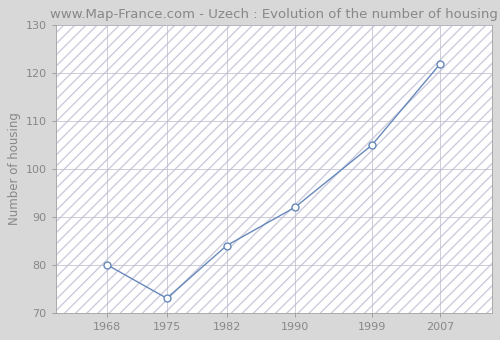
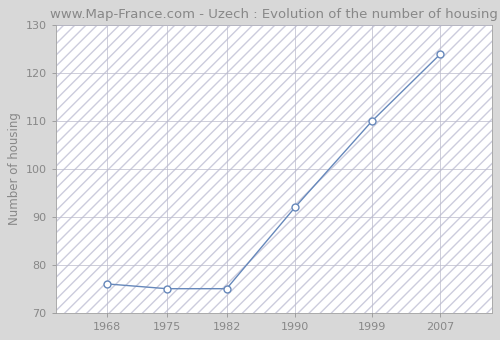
1968: 80 -> 76
1975: 73 -> 75
1982: 84 -> 75
1999: 105 -> 110
2007: 122 -> 124
